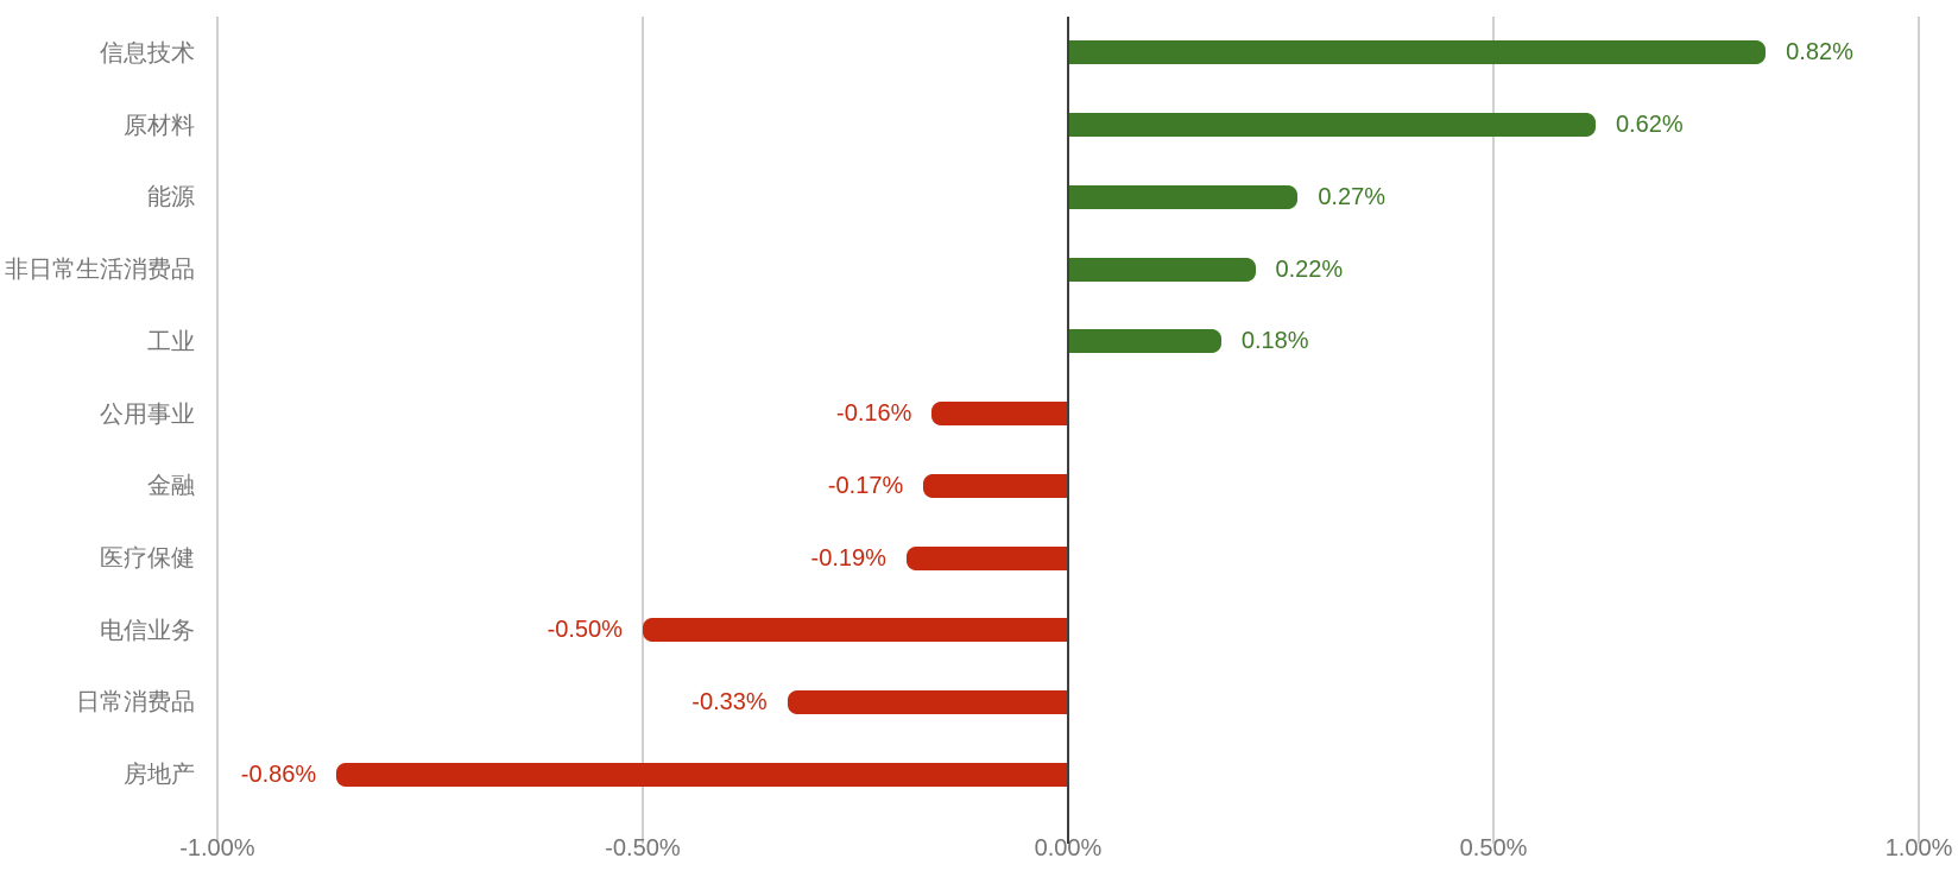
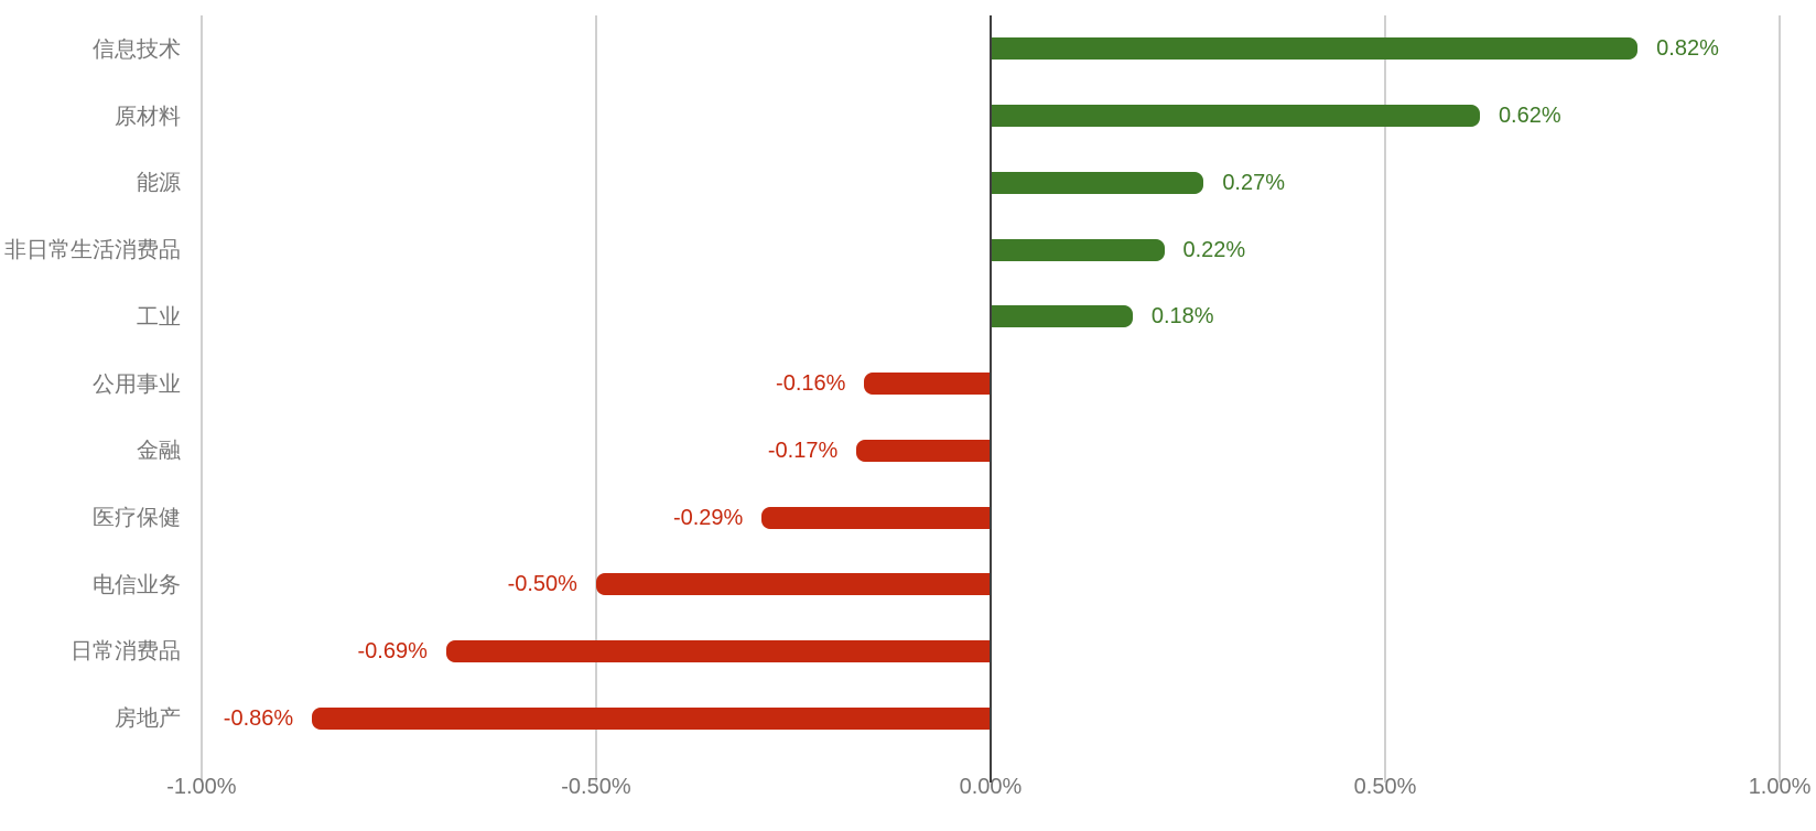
医疗保健: -0.19% -> -0.29%
日常消费品: -0.33% -> -0.69%
